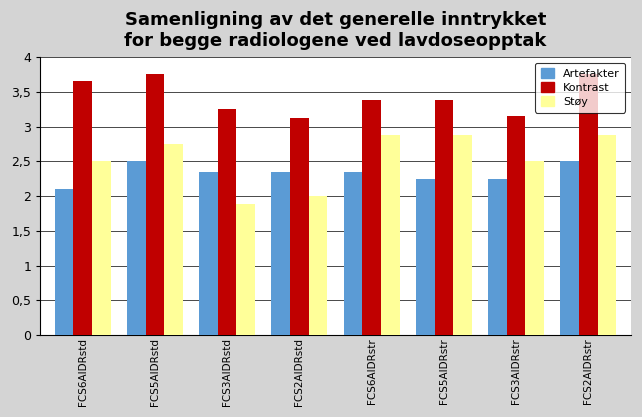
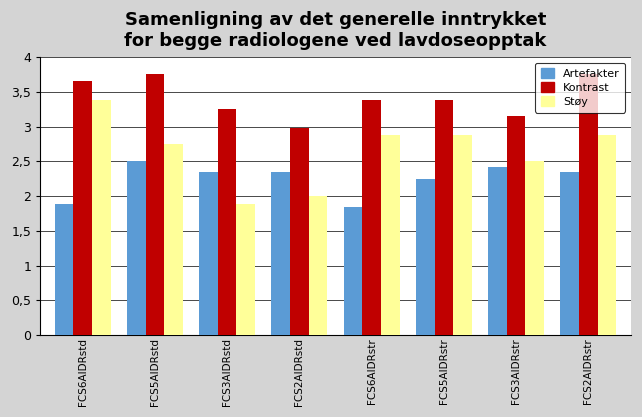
Artefakter/FCS6AIDRstd: 2,10 -> 1,88
Støy/FCS6AIDRstd: 2,50 -> 3,38
Kontrast/FCS2AIDRstd: 3,13 -> 2,98
Artefakter/FCS6AIDRstr: 2,35 -> 1,84
Artefakter/FCS3AIDRstr: 2,25 -> 2,42
Artefakter/FCS2AIDRstr: 2,50 -> 2,34
